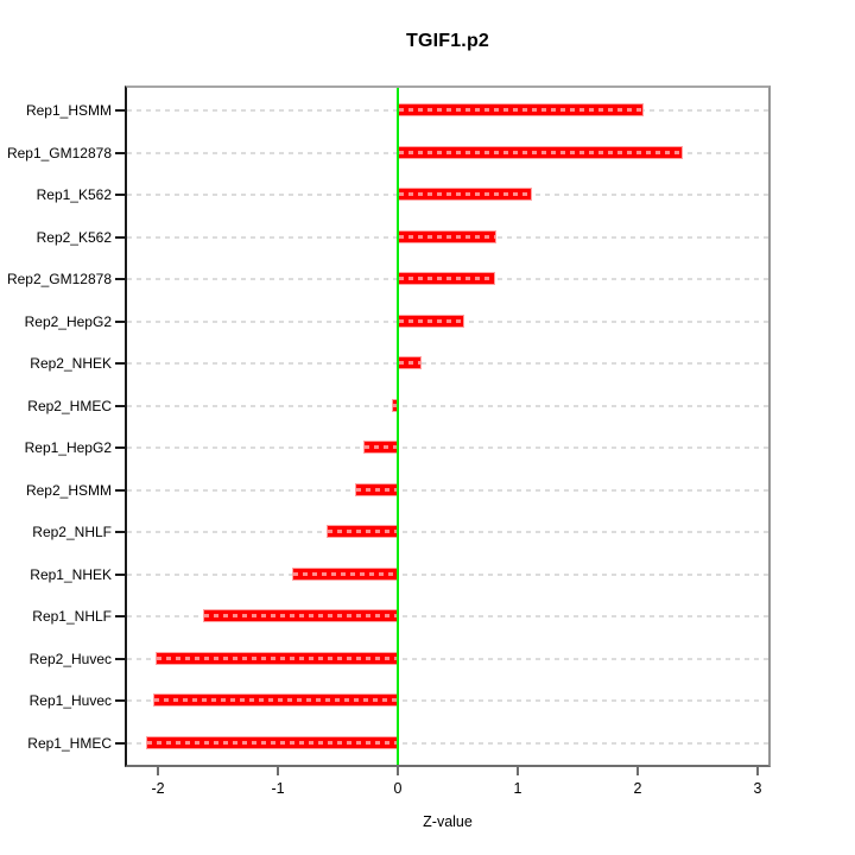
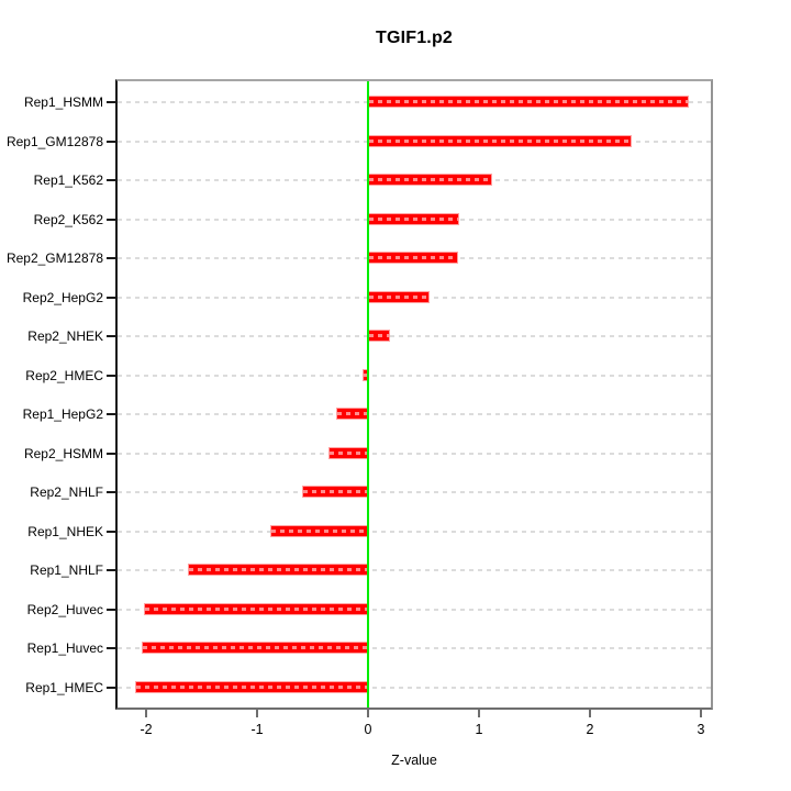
Rep1_HSMM: 2.05 -> 2.89
